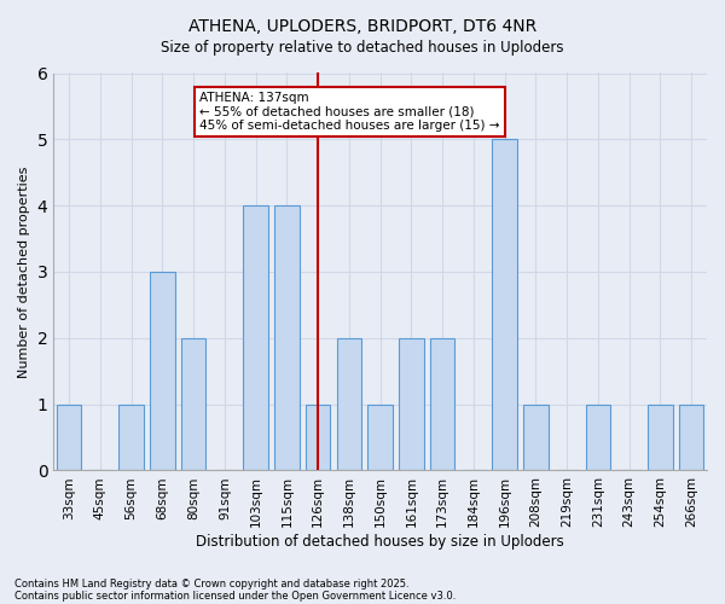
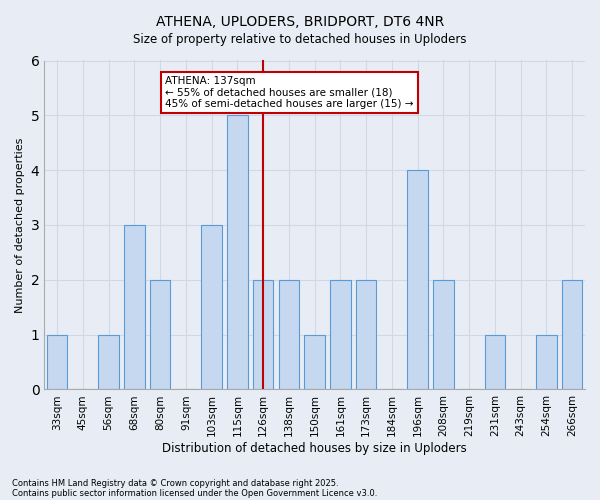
103sqm: 4 -> 3
115sqm: 4 -> 5
126sqm: 1 -> 2
196sqm: 5 -> 4
208sqm: 1 -> 2
266sqm: 1 -> 2
